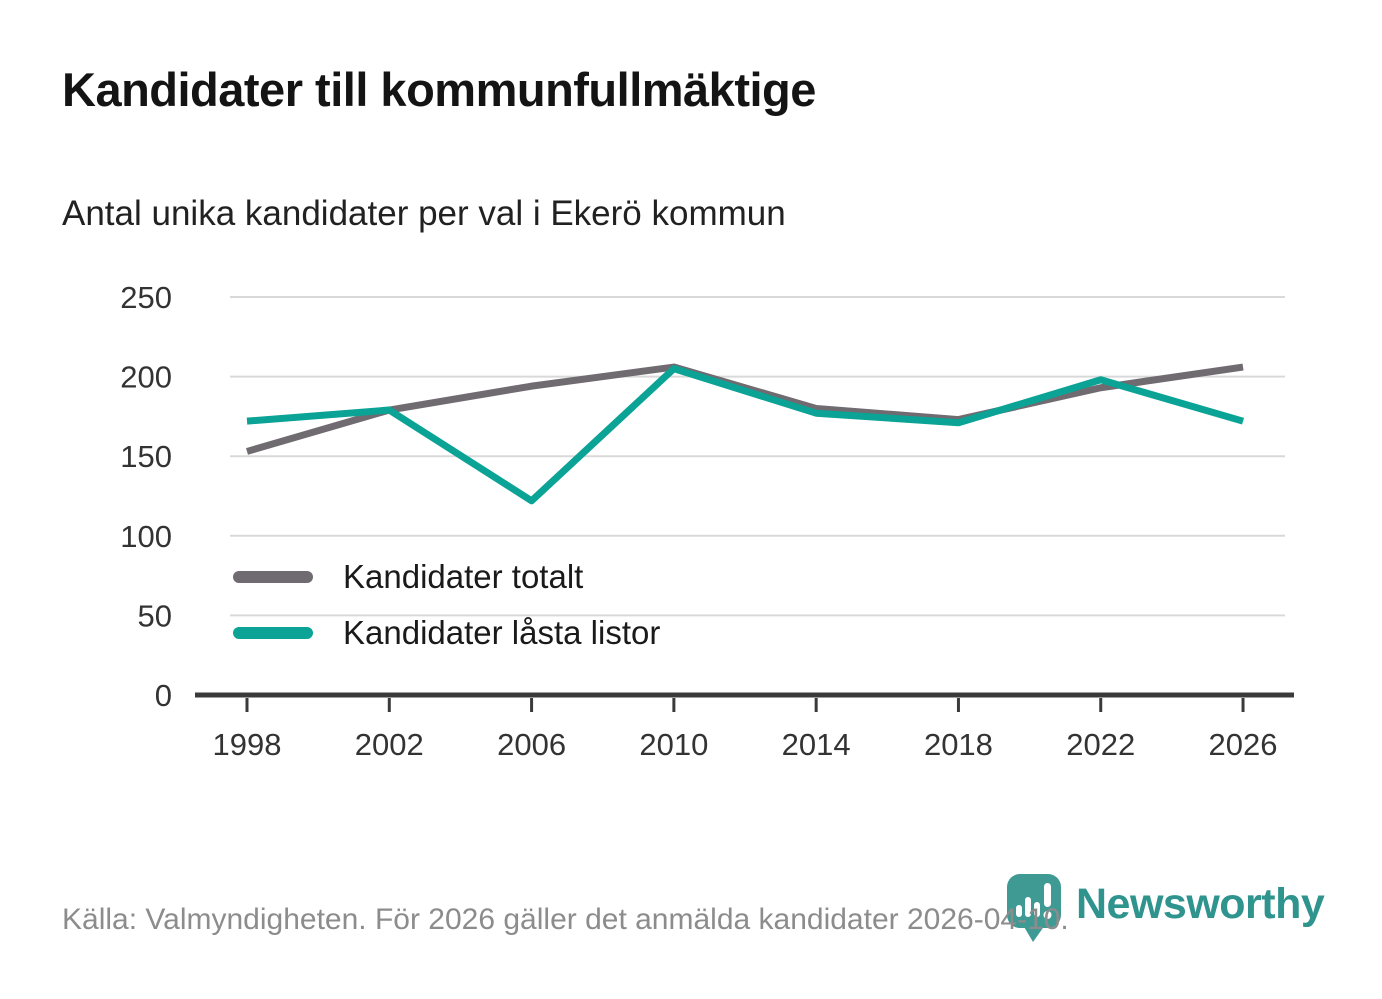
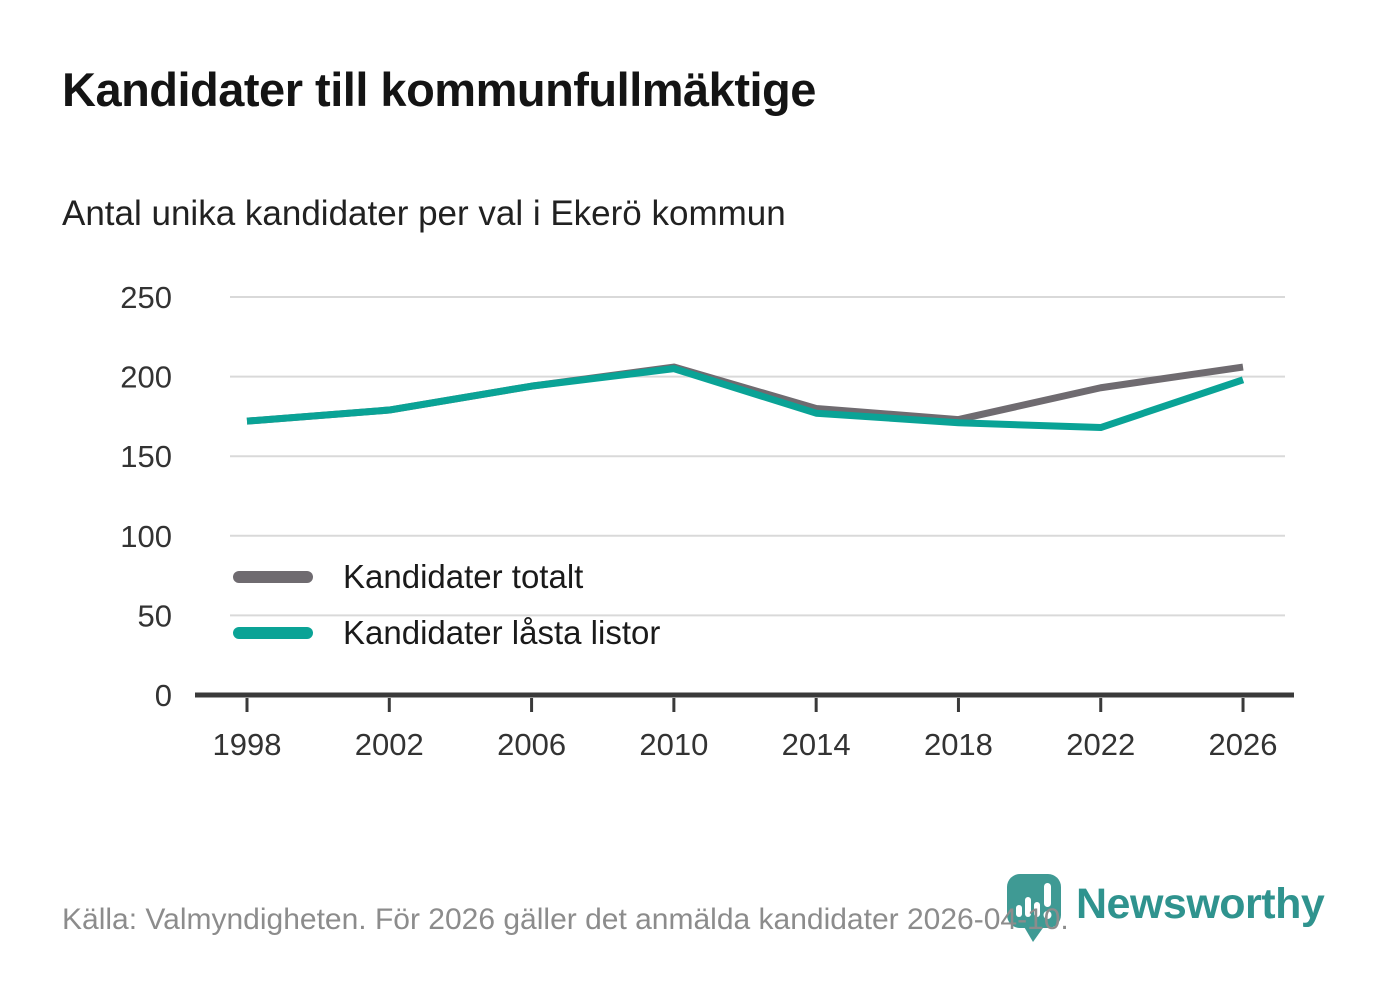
Kandidater totalt/1998: 153 -> 172
Kandidater låsta listor/2006: 122 -> 194
Kandidater låsta listor/2022: 198 -> 168
Kandidater låsta listor/2026: 172 -> 198
